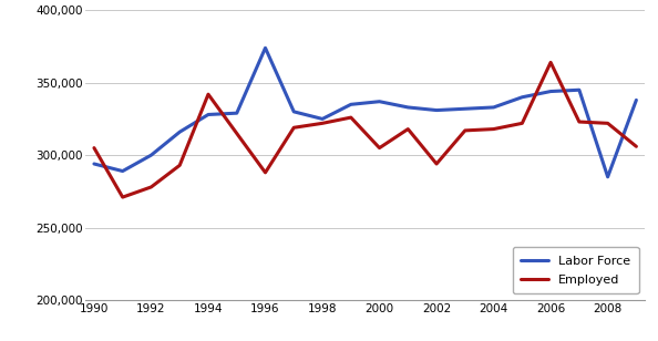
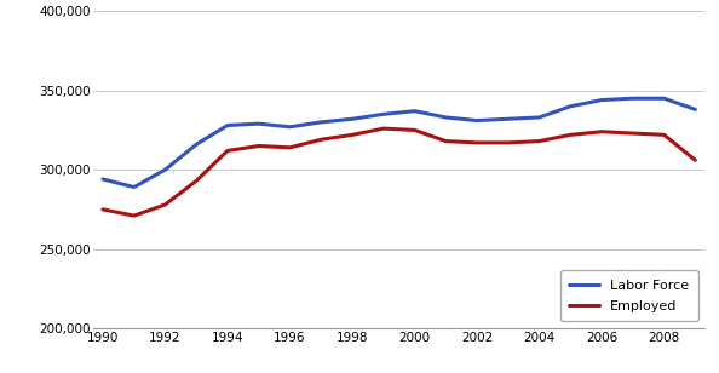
Employed/1990: 305,000 -> 275,000
Employed/1994: 342,000 -> 312,000
Labor Force/1996: 374,000 -> 327,000
Employed/1996: 288,000 -> 314,000
Labor Force/1998: 325,000 -> 332,000
Employed/2000: 305,000 -> 325,000
Employed/2002: 294,000 -> 317,000
Employed/2006: 364,000 -> 324,000
Labor Force/2008: 285,000 -> 345,000
